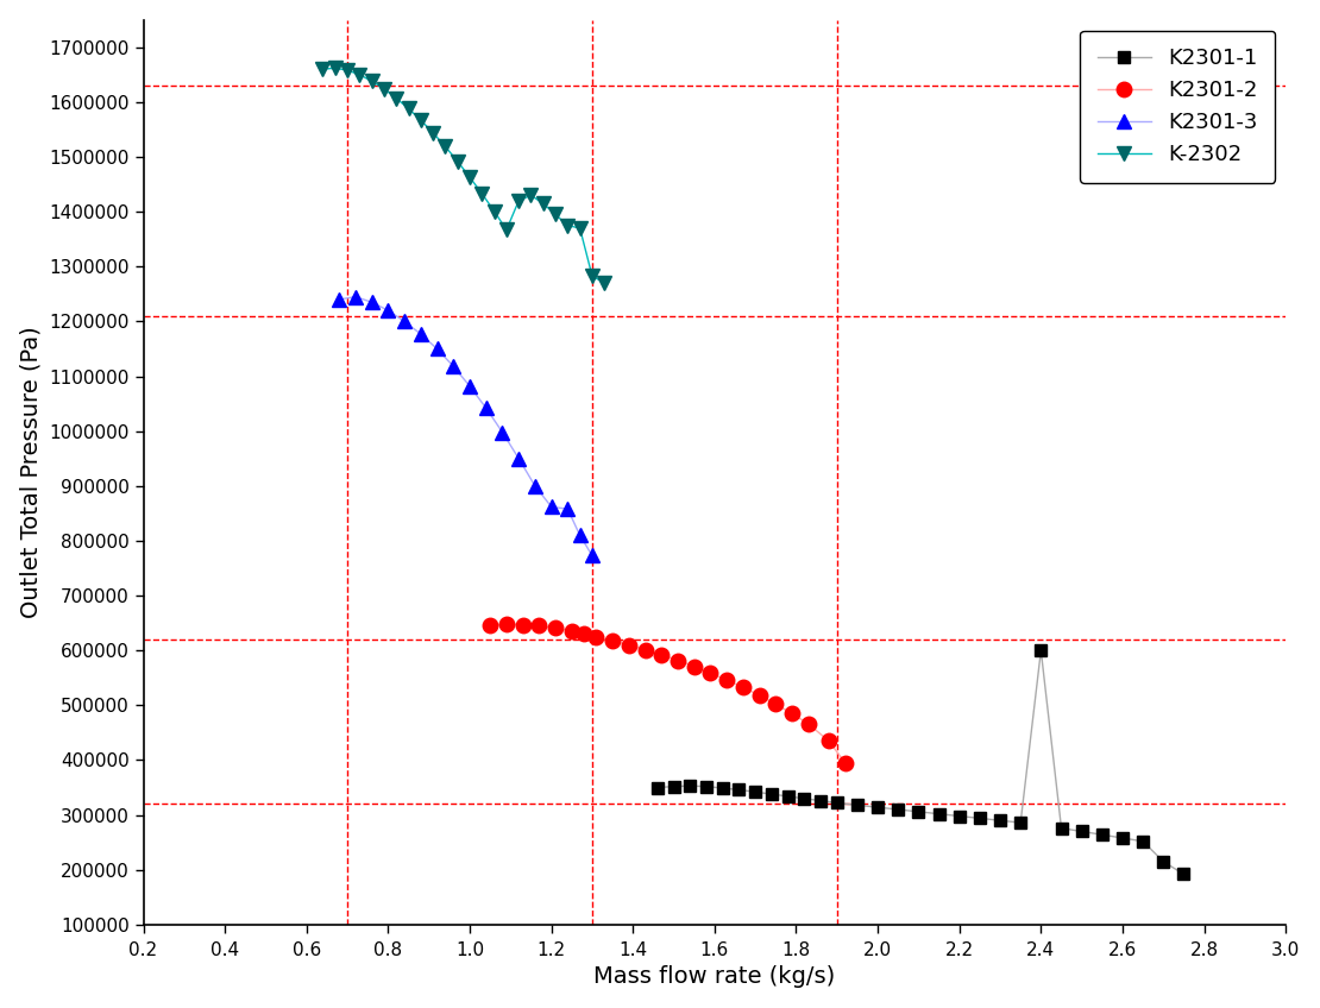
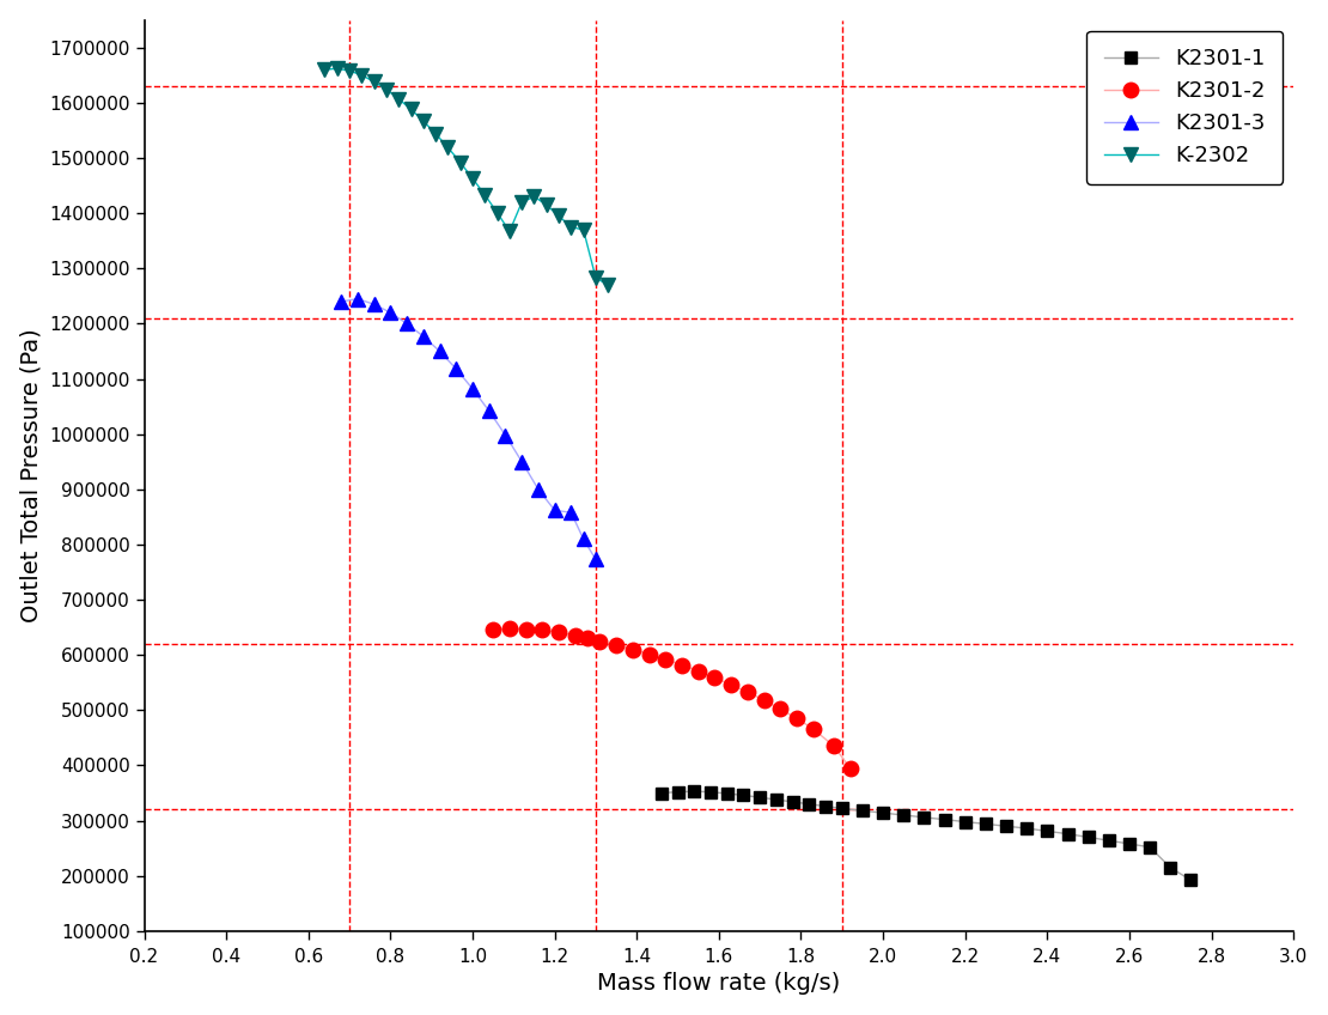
K2301-1/2.4: 600000 -> 281000
